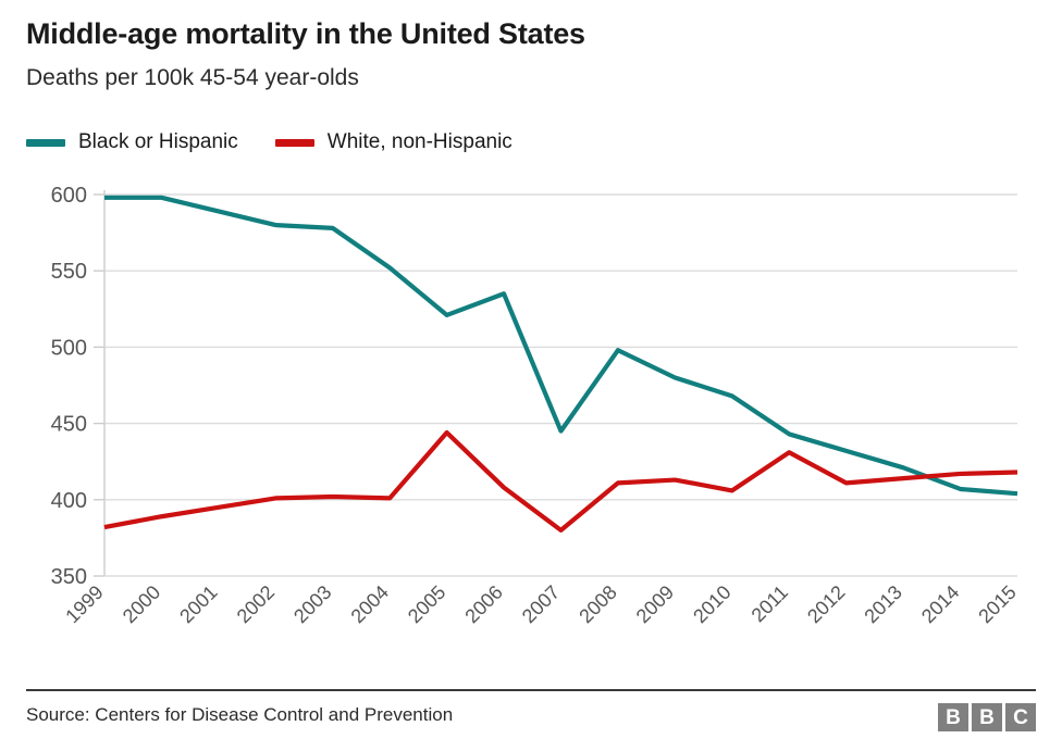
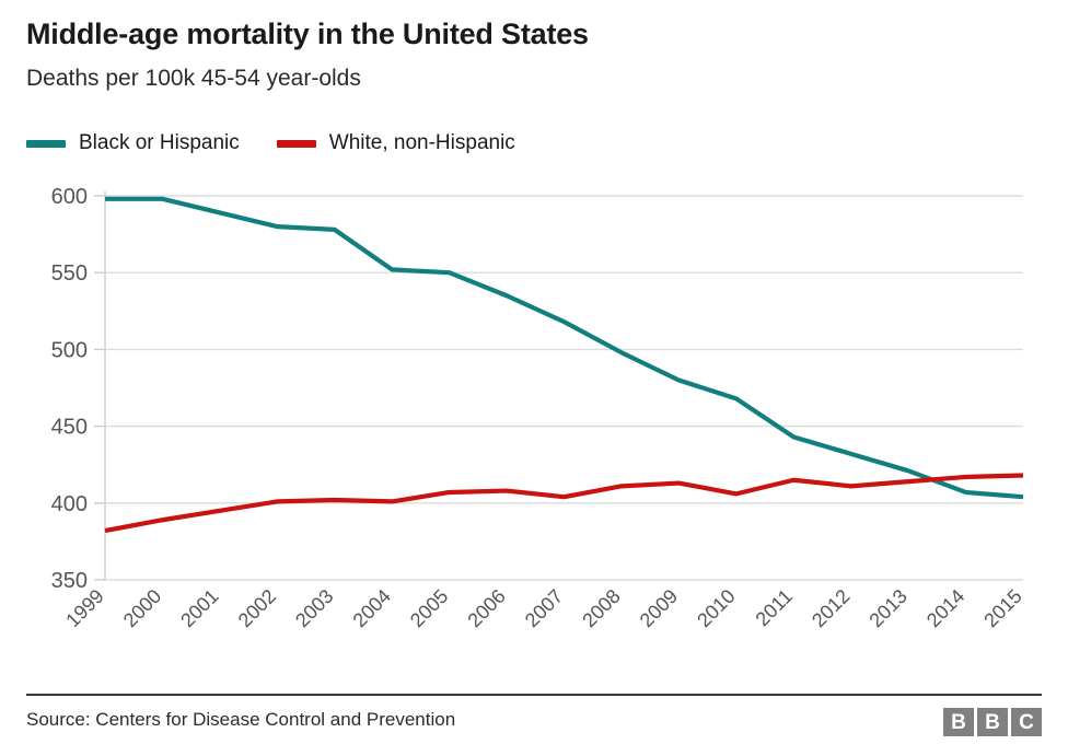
Black or Hispanic/2005: 521 -> 550
White, non-Hispanic/2005: 444 -> 407
Black or Hispanic/2007: 445 -> 518
White, non-Hispanic/2007: 380 -> 404
White, non-Hispanic/2011: 431 -> 415
